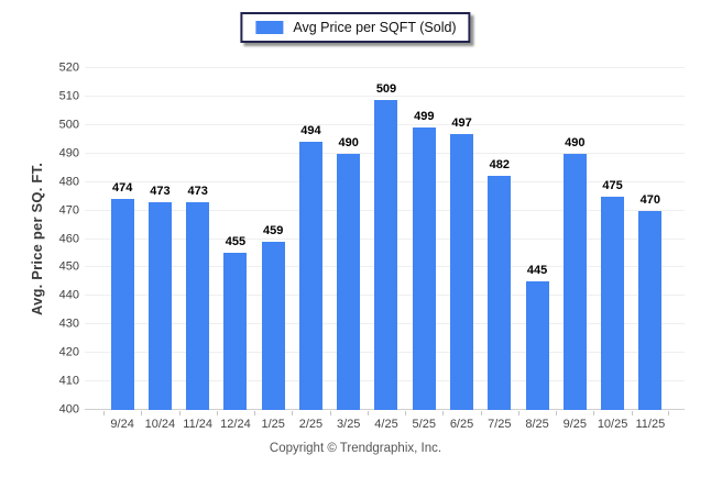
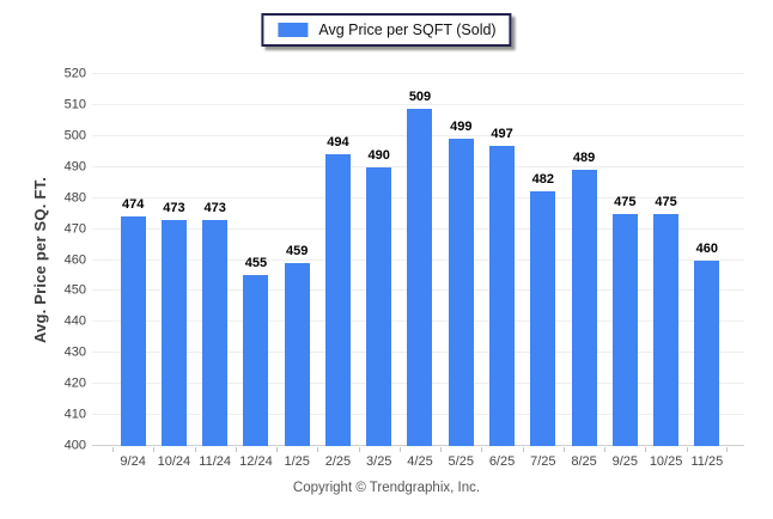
8/25: 445 -> 489
9/25: 490 -> 475
11/25: 470 -> 460
